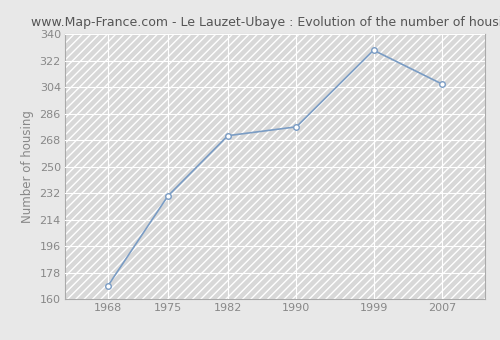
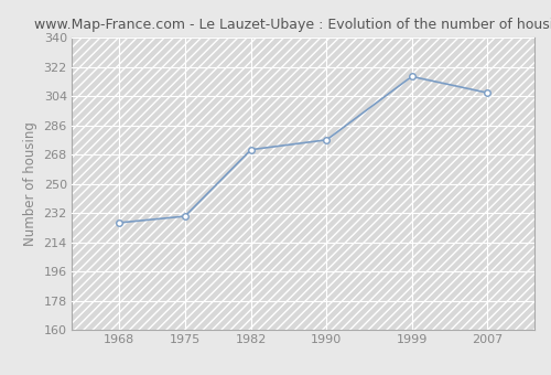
1968: 169 -> 226
1999: 329 -> 316
